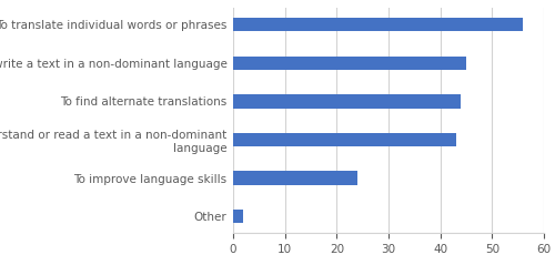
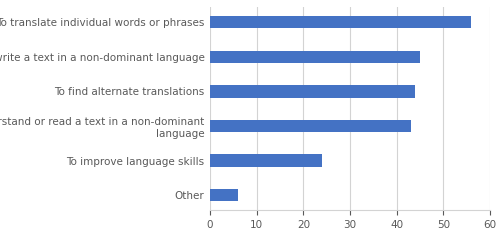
Other: 2 -> 6
